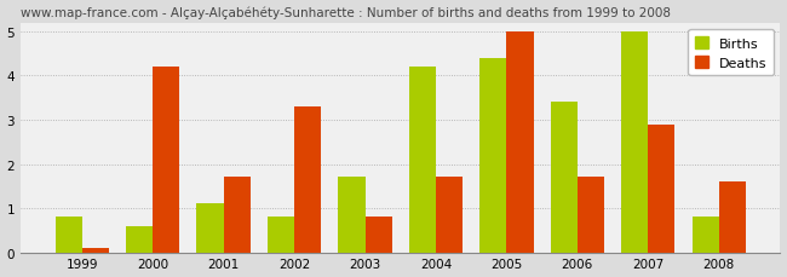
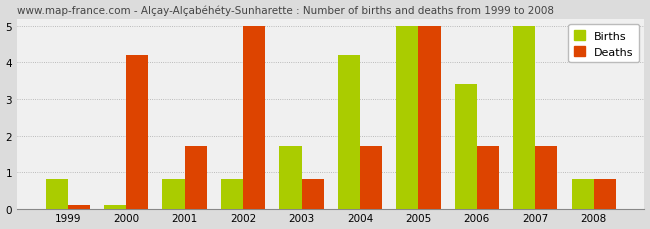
Births/2000: 0.6 -> 0.1
Births/2001: 1.1 -> 0.8
Deaths/2002: 3.3 -> 5.0
Births/2005: 4.4 -> 5.0
Deaths/2007: 2.9 -> 1.7
Deaths/2008: 1.6 -> 0.8
